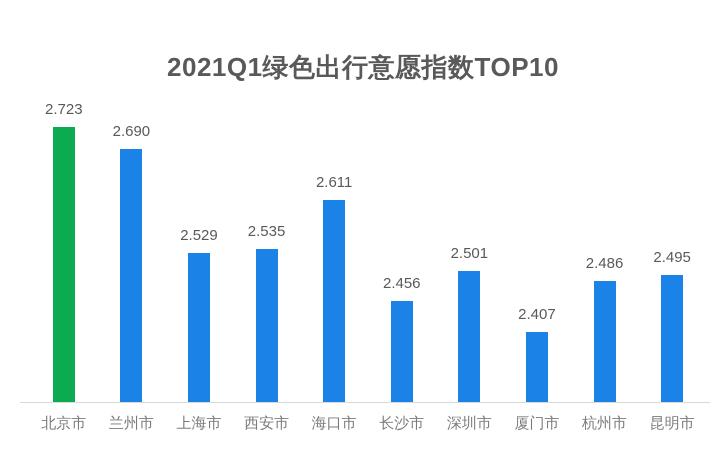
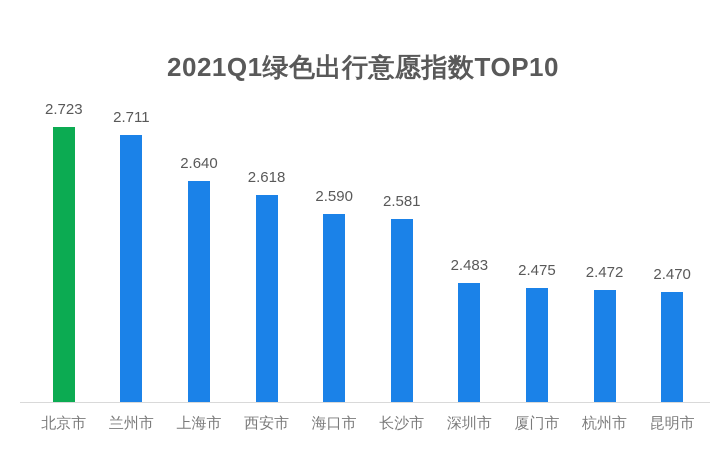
兰州市: 2.690 -> 2.711
上海市: 2.529 -> 2.640
西安市: 2.535 -> 2.618
海口市: 2.611 -> 2.590
长沙市: 2.456 -> 2.581
深圳市: 2.501 -> 2.483
厦门市: 2.407 -> 2.475
杭州市: 2.486 -> 2.472
昆明市: 2.495 -> 2.470
